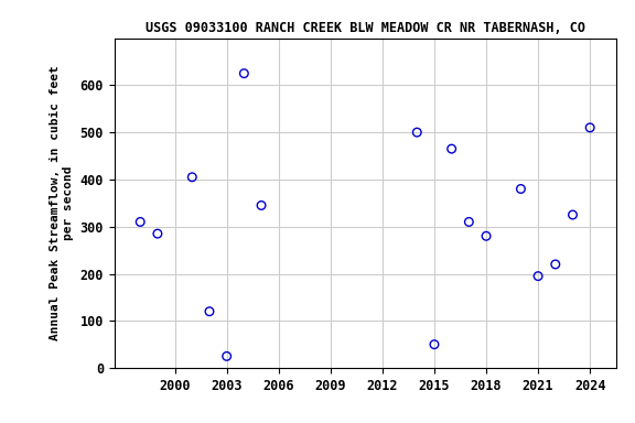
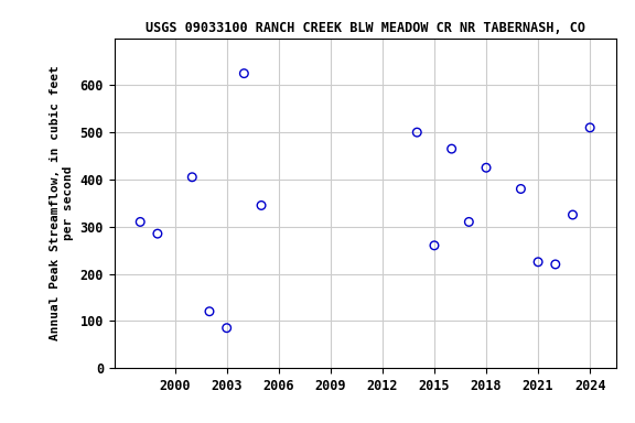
2003: 25 -> 85
2015: 50 -> 260
2018: 280 -> 425
2021: 195 -> 225
